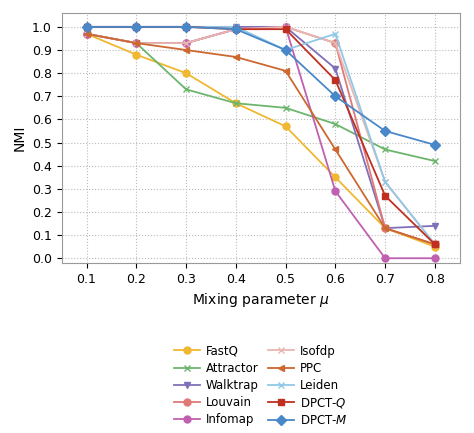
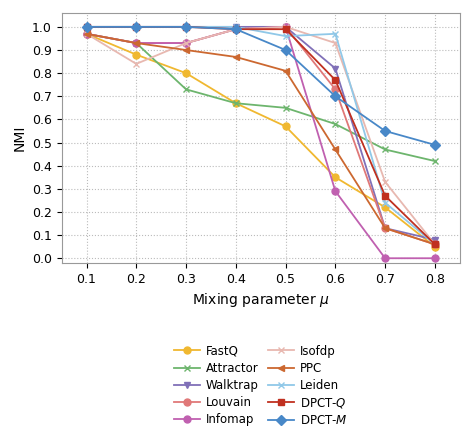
Isofdp/0.2: 0.93 -> 0.84
Leiden/0.5: 0.90 -> 0.96
Louvain/0.6: 0.93 -> 0.73
FastQ/0.7: 0.13 -> 0.22
Leiden/0.7: 0.33 -> 0.24
Walktrap/0.8: 0.14 -> 0.08
